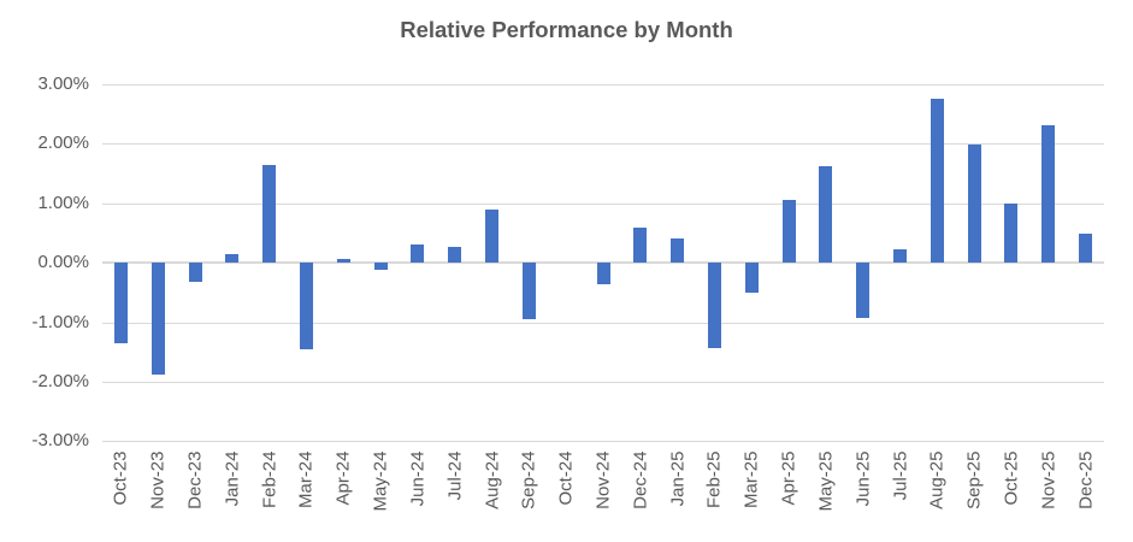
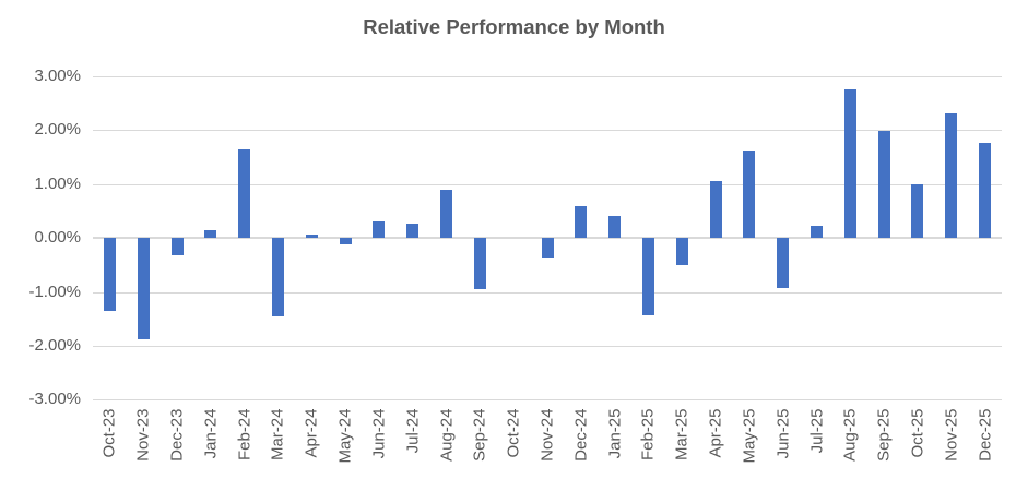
Dec-25: 0.5% -> 1.8%
